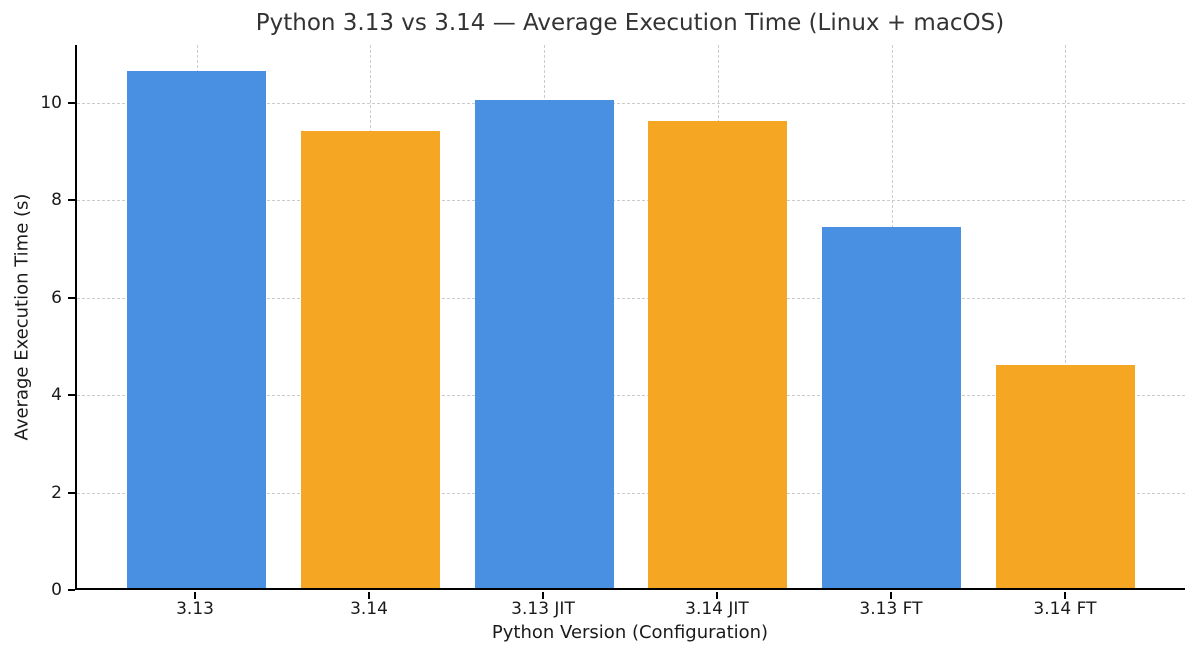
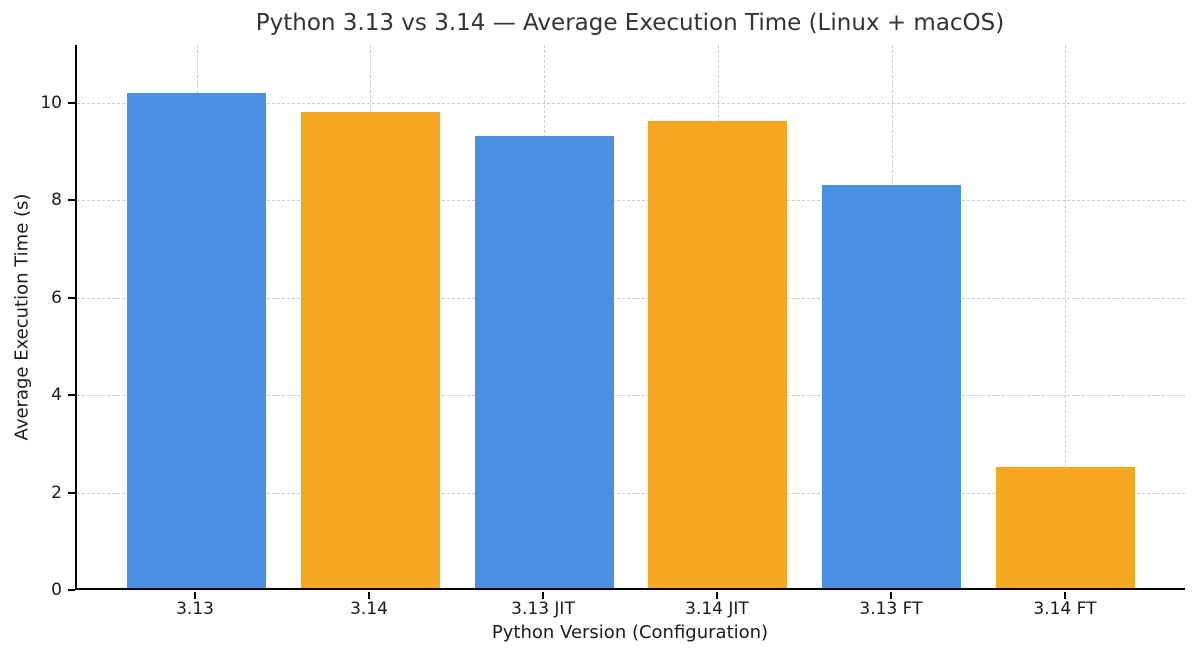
3.13: 10.7 -> 10.2
3.14: 9.4 -> 9.8
3.13 JIT: 10.1 -> 9.3
3.13 FT: 7.4 -> 8.3
3.14 FT: 4.6 -> 2.5
